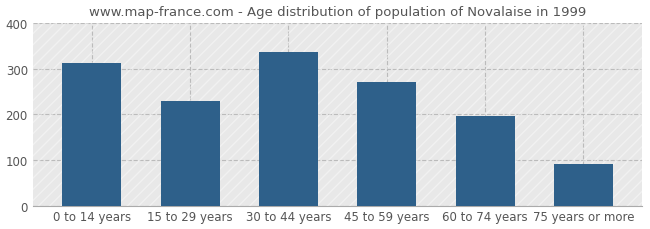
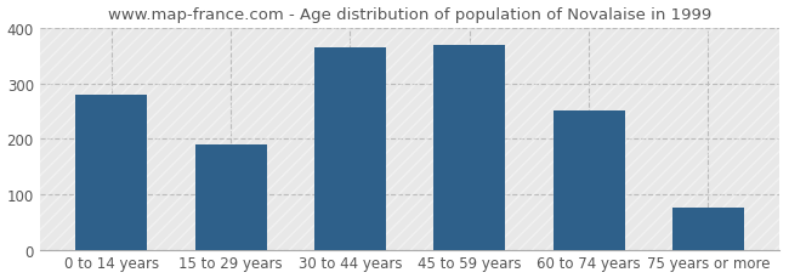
0 to 14 years: 313 -> 280
15 to 29 years: 230 -> 190
30 to 44 years: 337 -> 365
45 to 59 years: 271 -> 370
60 to 74 years: 196 -> 250
75 years or more: 90 -> 75
